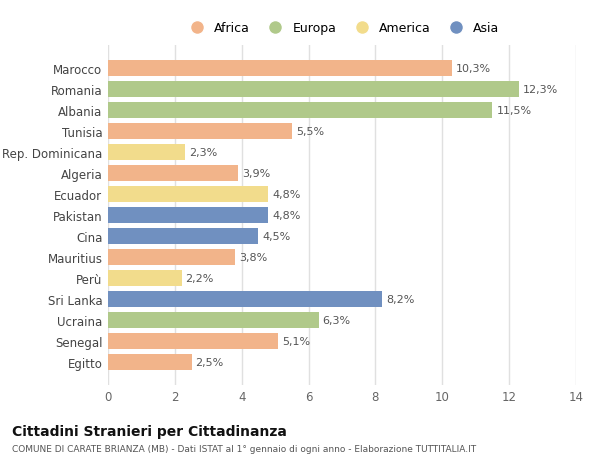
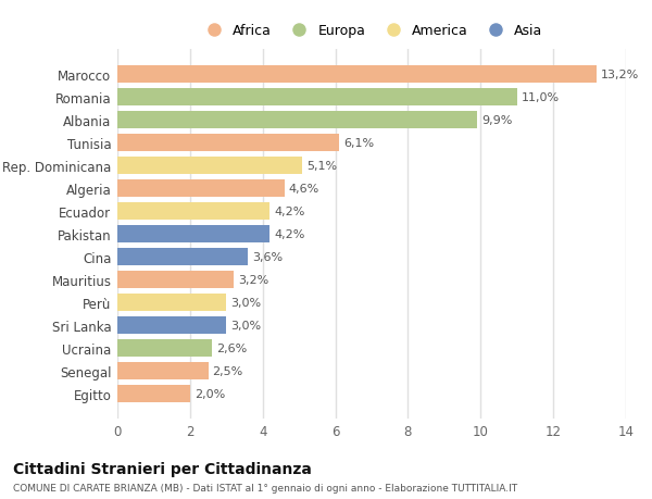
Marocco: 10,3% -> 13,2%
Romania: 12,3% -> 11,0%
Albania: 11,5% -> 9,9%
Tunisia: 5,5% -> 6,1%
Rep. Dominicana: 2,3% -> 5,1%
Algeria: 3,9% -> 4,6%
Ecuador: 4,8% -> 4,2%
Pakistan: 4,8% -> 4,2%
Cina: 4,5% -> 3,6%
Mauritius: 3,8% -> 3,2%
Perù: 2,2% -> 3,0%
Sri Lanka: 8,2% -> 3,0%
Ucraina: 6,3% -> 2,6%
Senegal: 5,1% -> 2,5%
Egitto: 2,5% -> 2,0%
